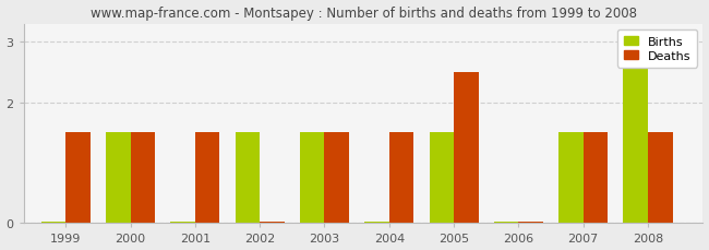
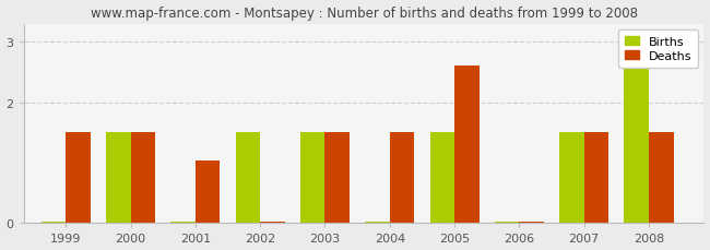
Deaths/2001: 1.50 -> 1.04
Deaths/2005: 2.50 -> 2.60
